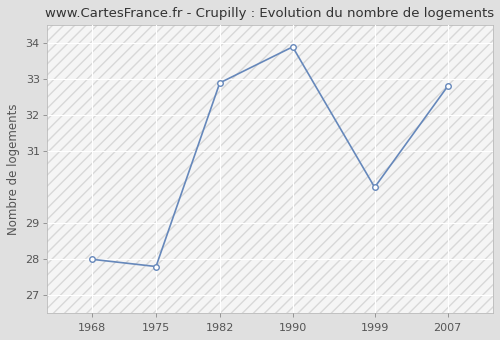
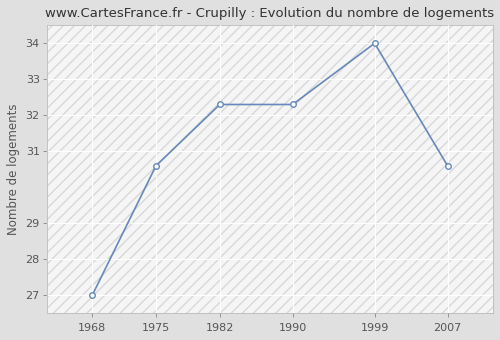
1968: 28.0 -> 27.0
1975: 27.8 -> 30.6
1982: 32.9 -> 32.3
1990: 33.9 -> 32.3
1999: 30.0 -> 34.0
2007: 32.8 -> 30.6
